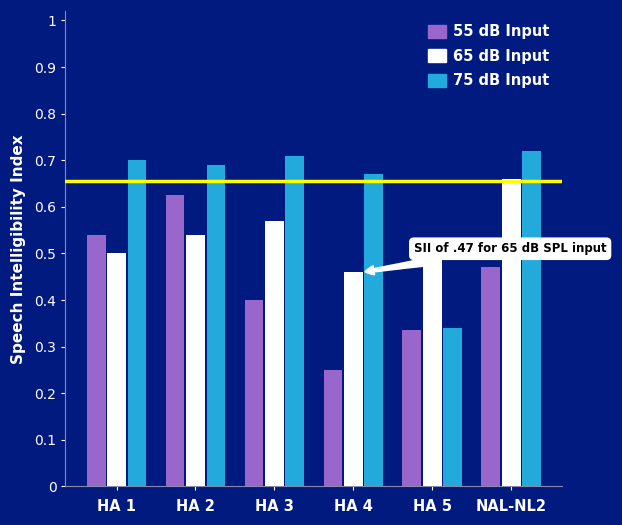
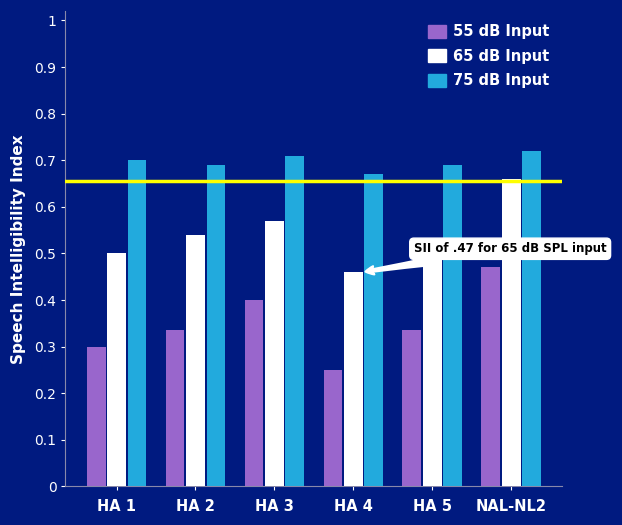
55 dB Input/HA 1: 0.540 -> 0.300
55 dB Input/HA 2: 0.625 -> 0.335
75 dB Input/HA 5: 0.34 -> 0.69
